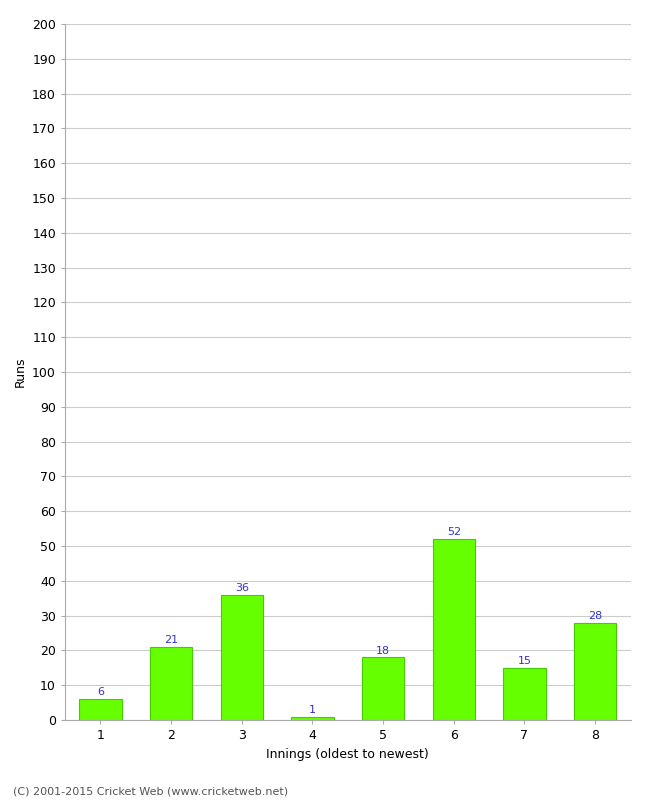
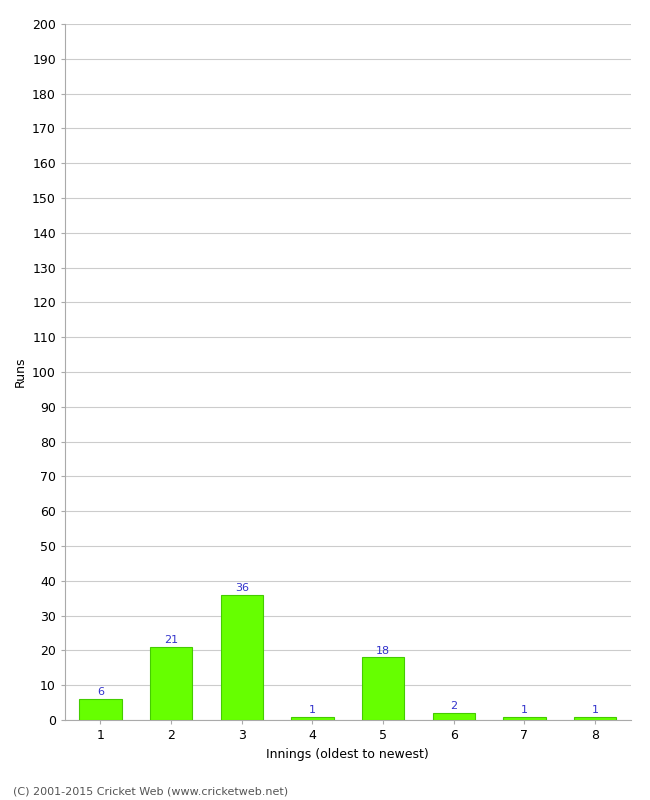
6: 52 -> 2
7: 15 -> 1
8: 28 -> 1
